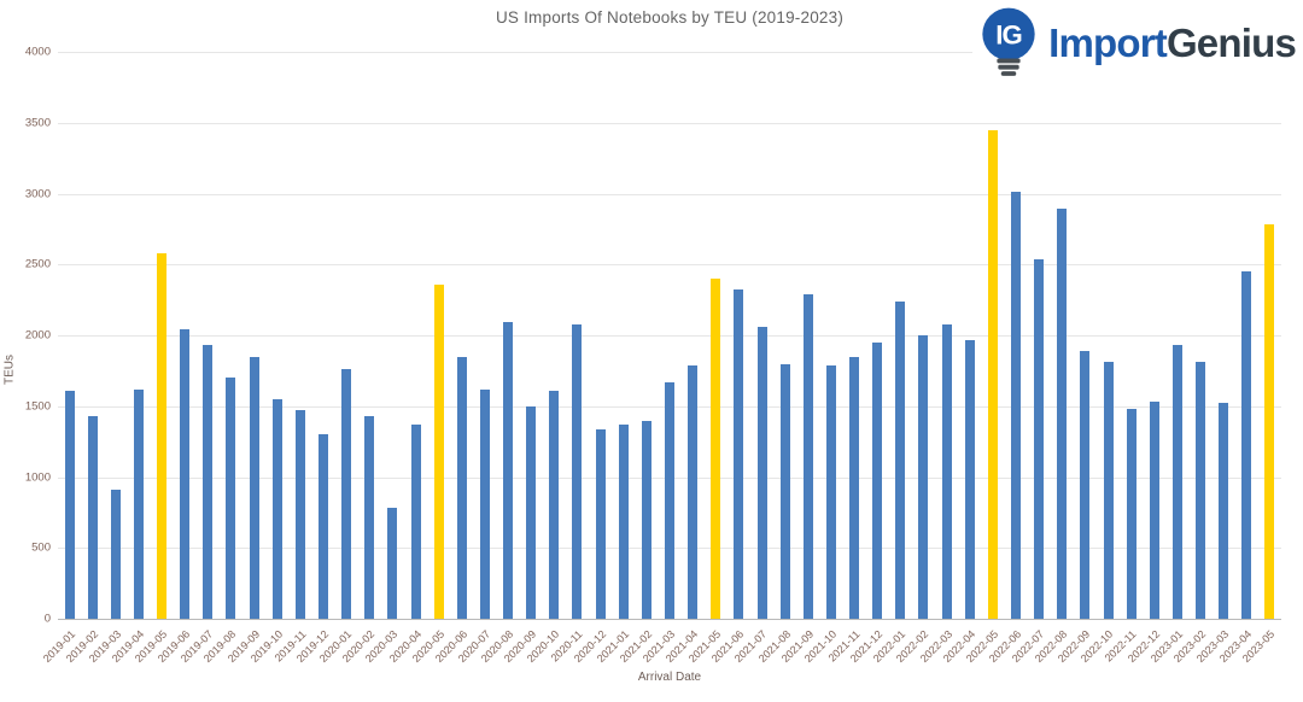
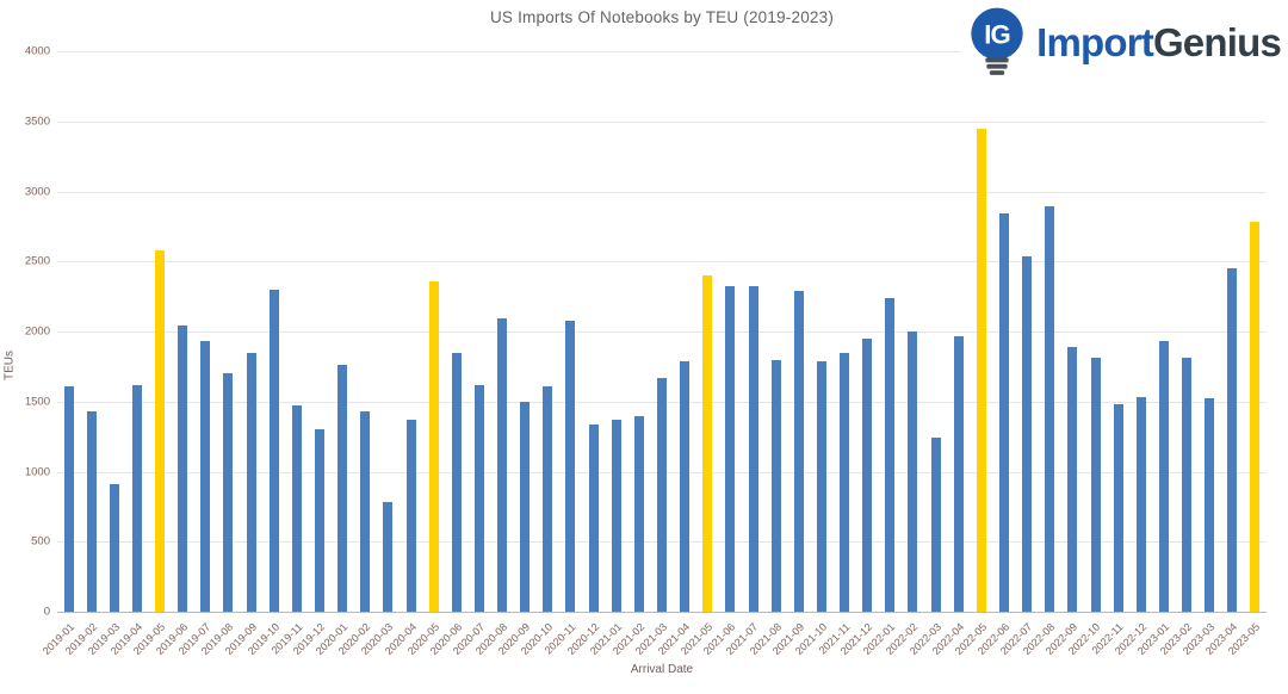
2019-10: 1550 -> 2300
2021-07: 2060 -> 2320
2022-03: 2080 -> 1240
2022-06: 3010 -> 2840
